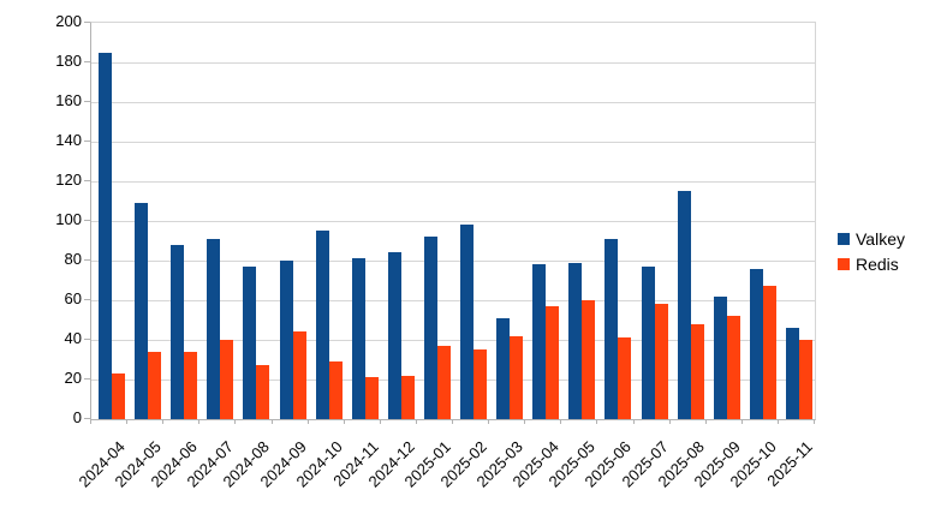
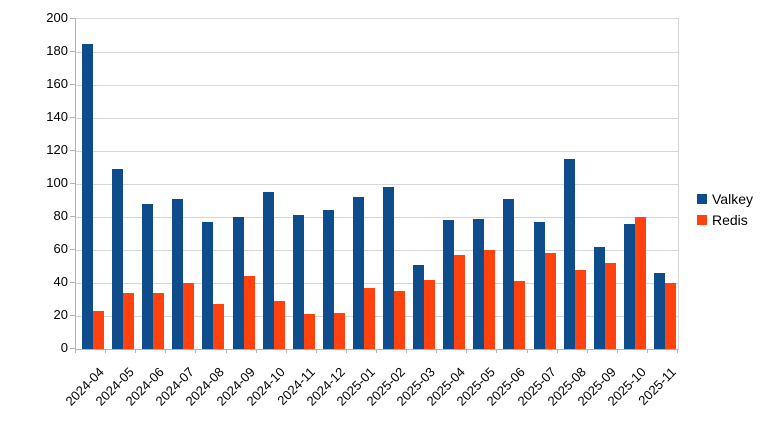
Redis/2025-10: 67 -> 80
